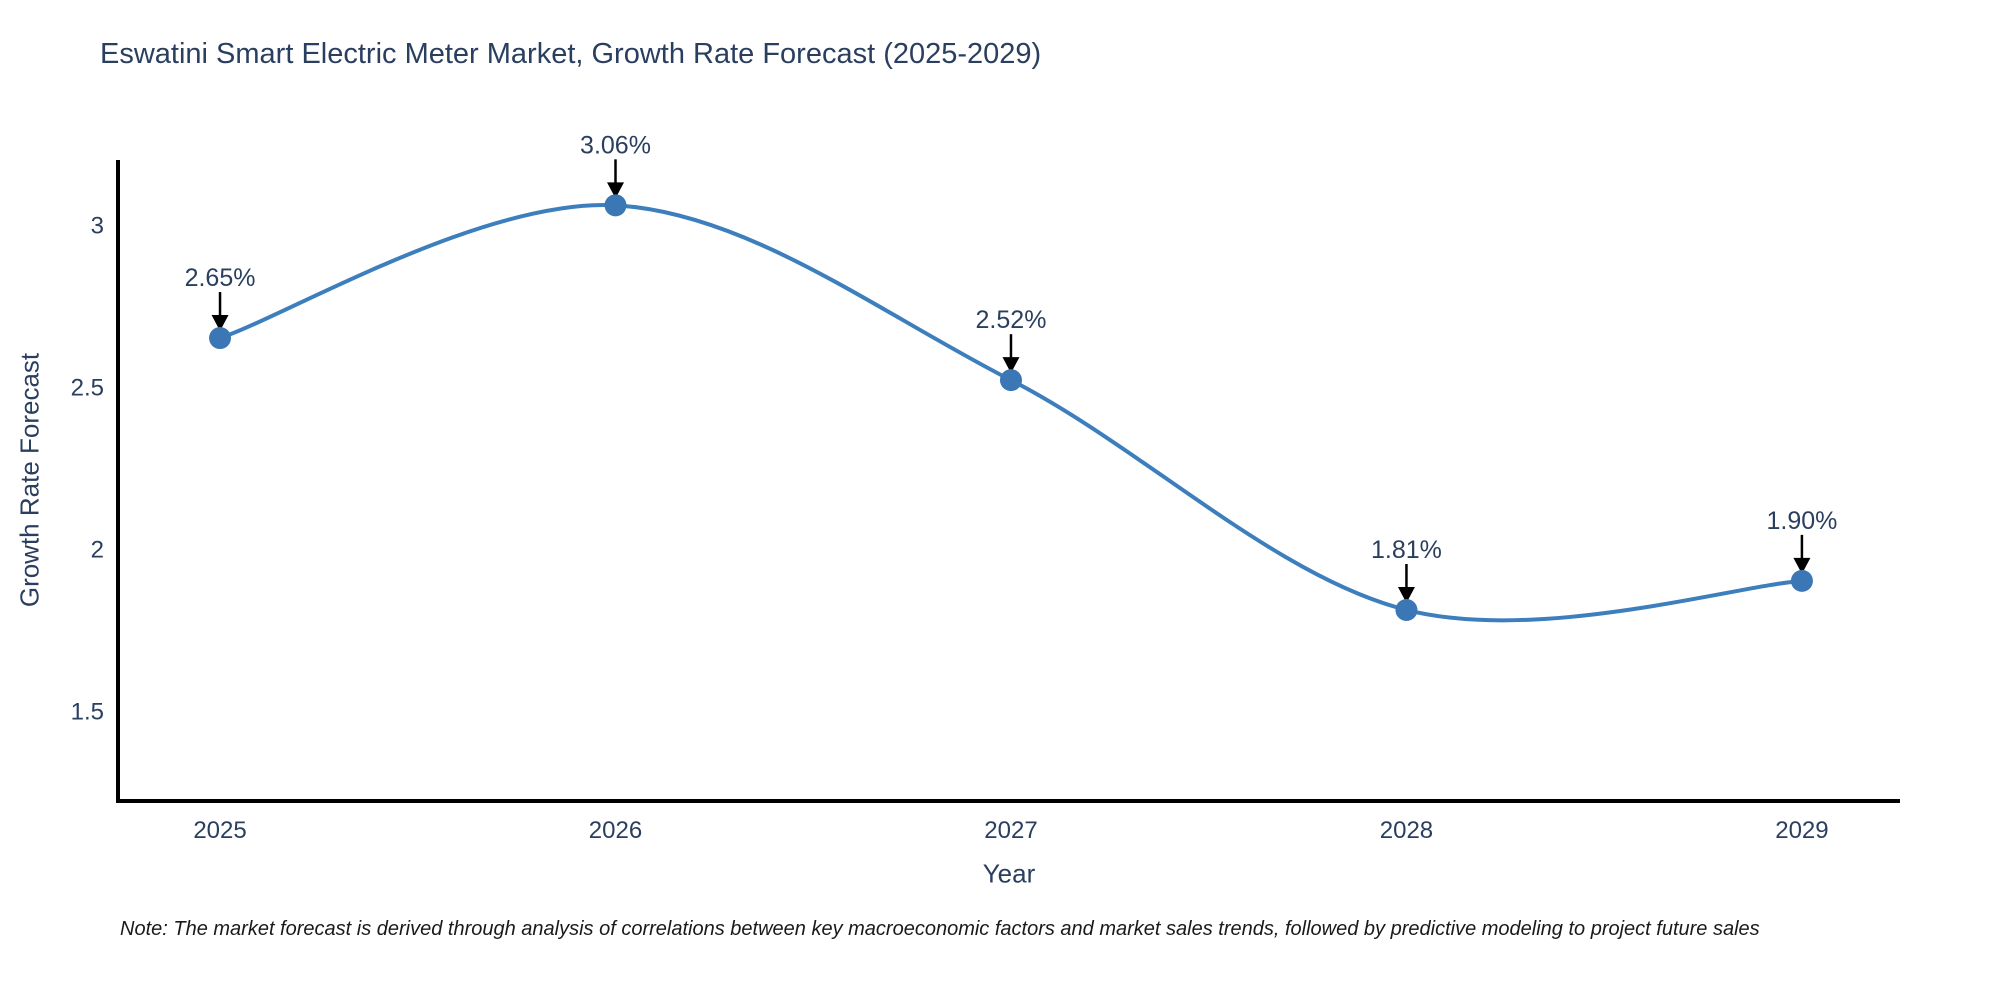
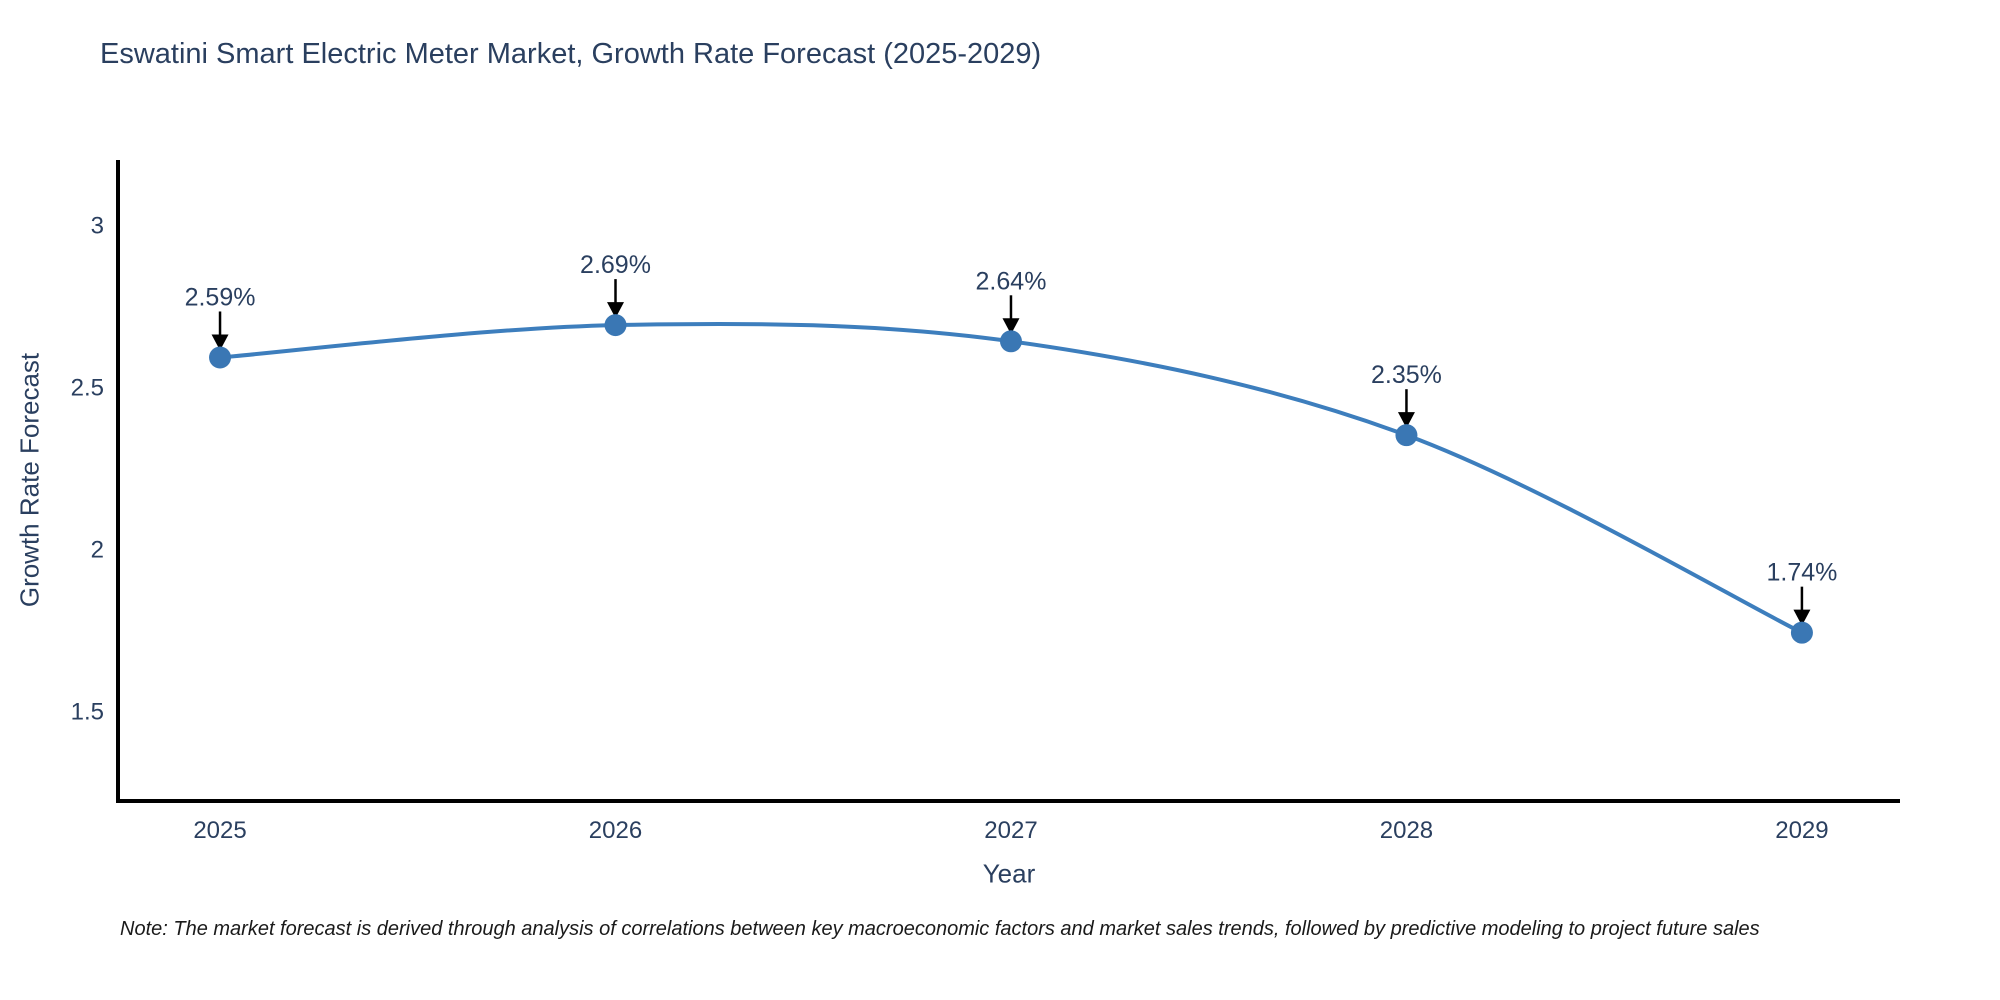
2025: 2.65% -> 2.59%
2026: 3.06% -> 2.69%
2027: 2.52% -> 2.64%
2028: 1.81% -> 2.35%
2029: 1.90% -> 1.74%
